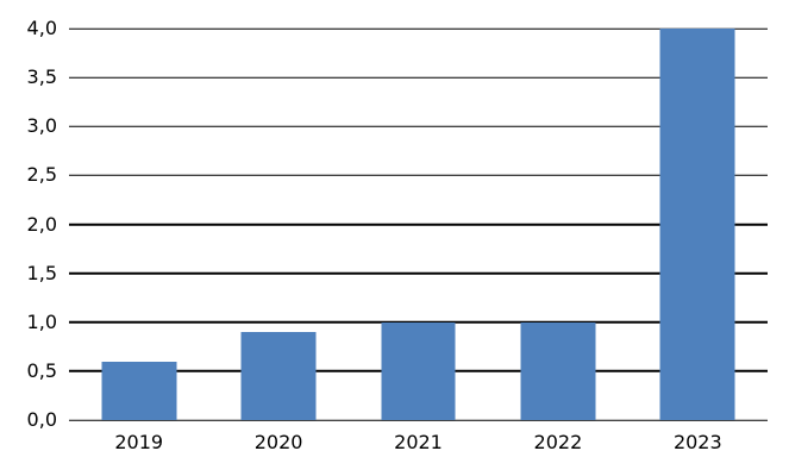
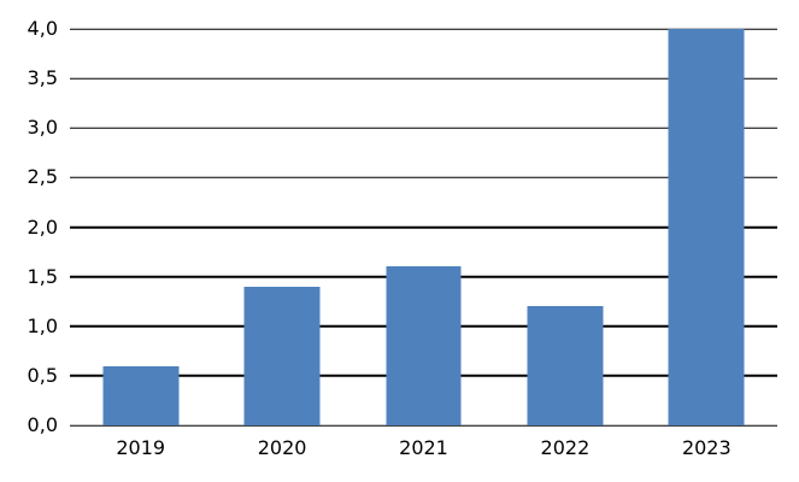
2020: 0,9 -> 1,4
2021: 1,0 -> 1,6
2022: 1,0 -> 1,2
